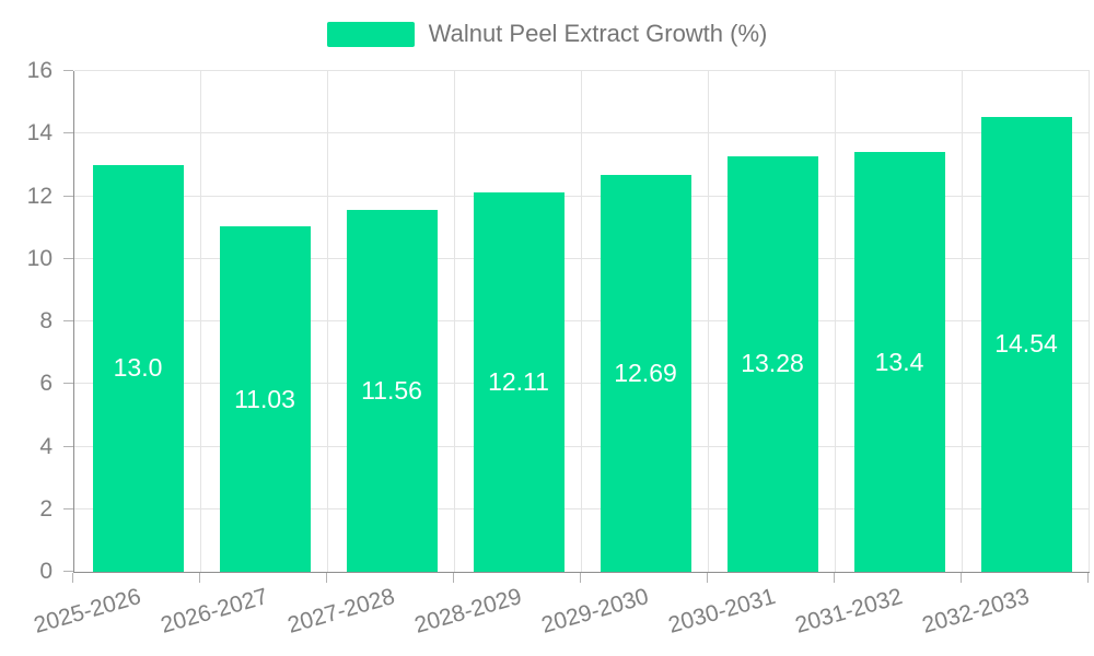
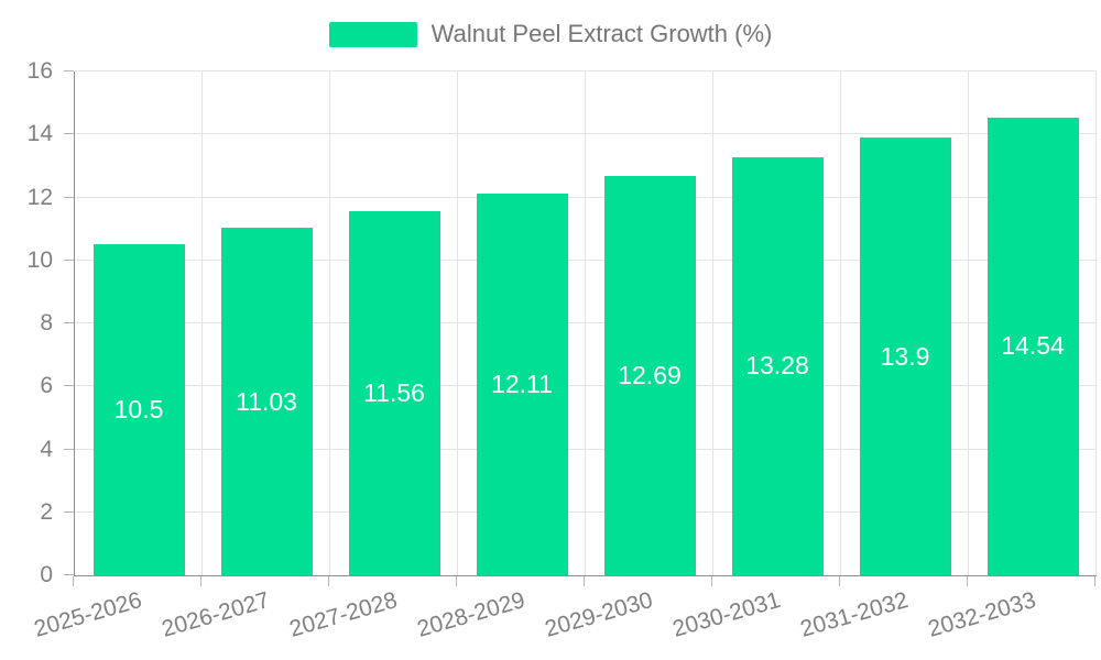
2025-2026: 13.0 -> 10.5
2031-2032: 13.4 -> 13.9
